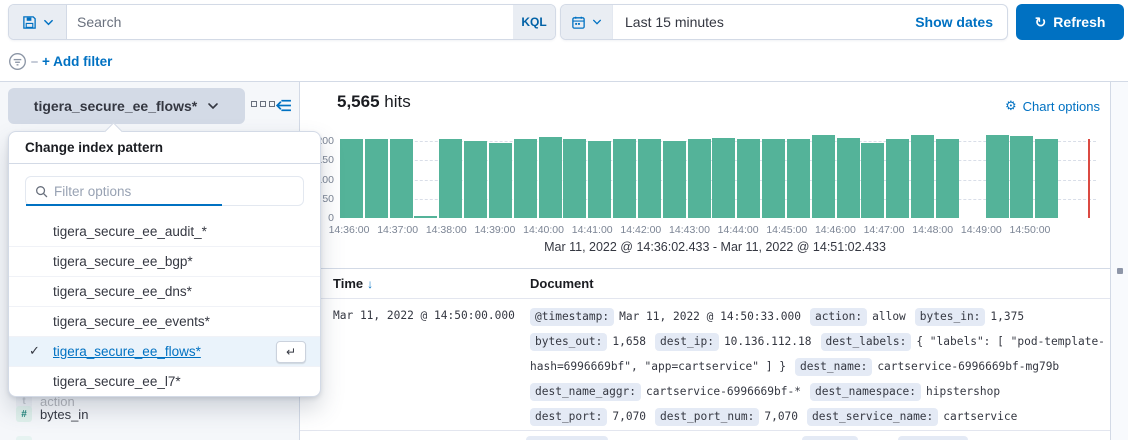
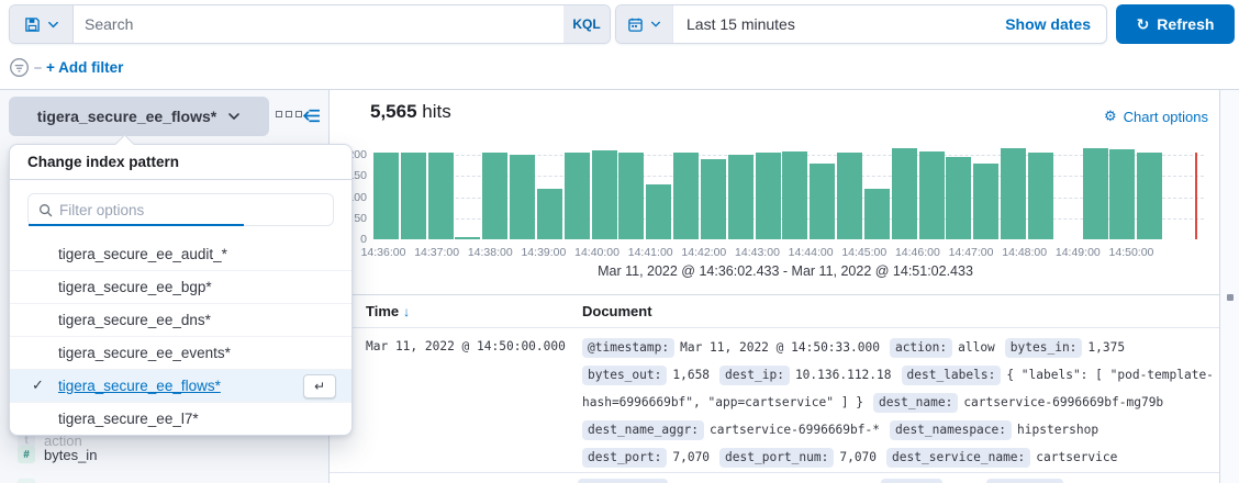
14:39:00: 200 -> 120
14:41:00: 200 -> 130
14:42:00: 200 -> 190
14:44:00: 200 -> 180
14:45:00: 200 -> 120
14:47:00: 200 -> 180
